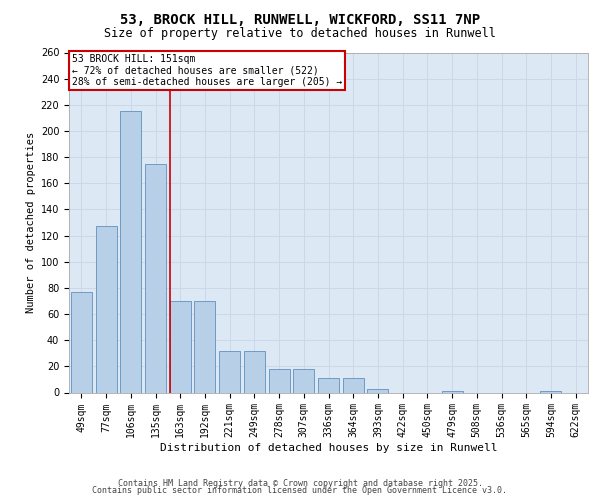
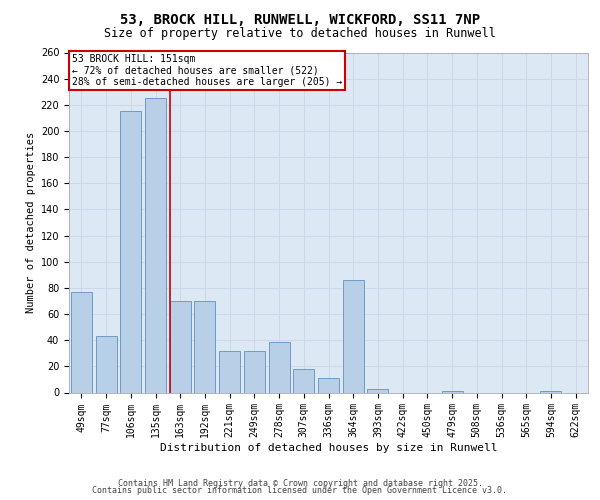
77sqm: 127 -> 43
135sqm: 175 -> 225
278sqm: 18 -> 39
364sqm: 11 -> 86
